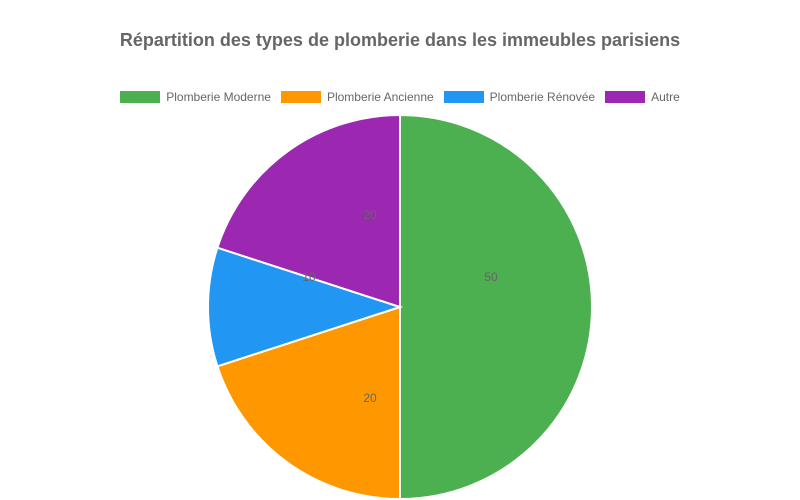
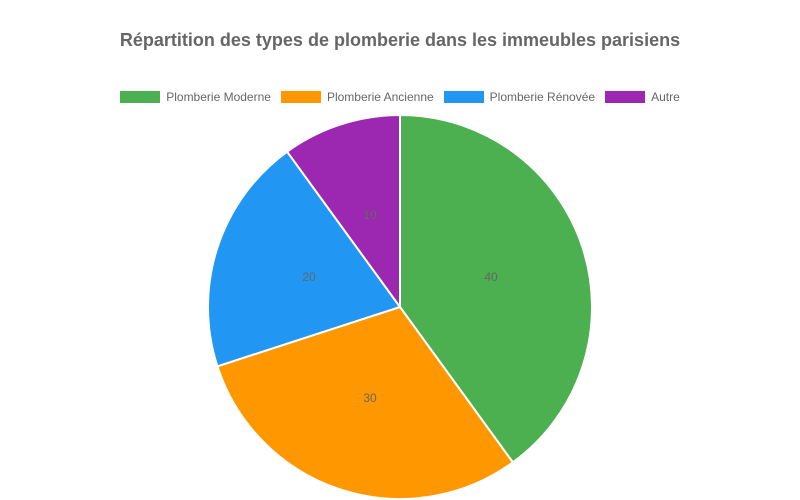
Plomberie Moderne: 50 -> 40
Plomberie Ancienne: 20 -> 30
Plomberie Rénovée: 10 -> 20
Autre: 20 -> 10
